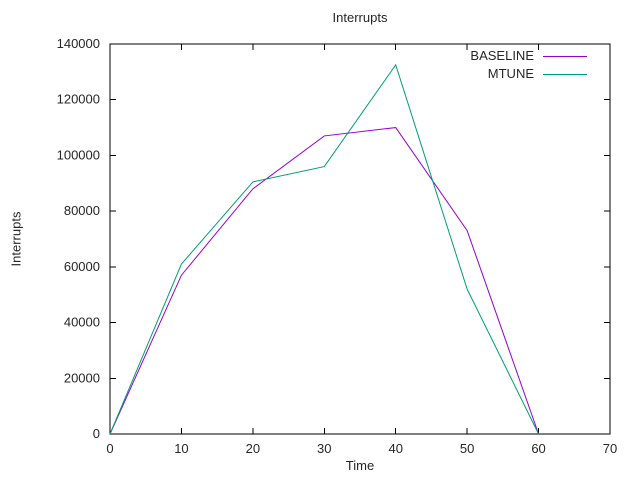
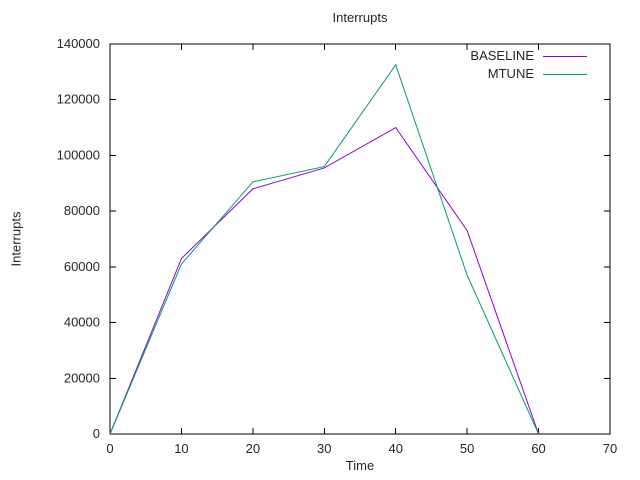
BASELINE/10: 57000 -> 63000
BASELINE/30: 107000 -> 96000
MTUNE/50: 52000 -> 57000
